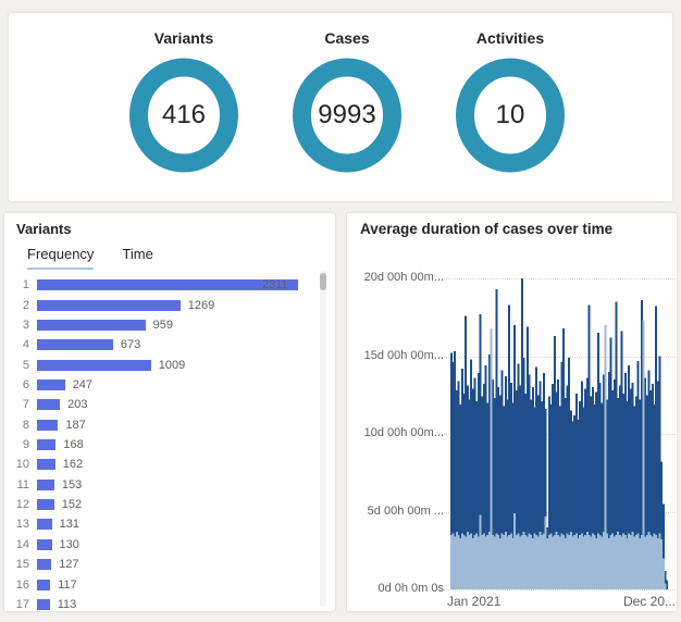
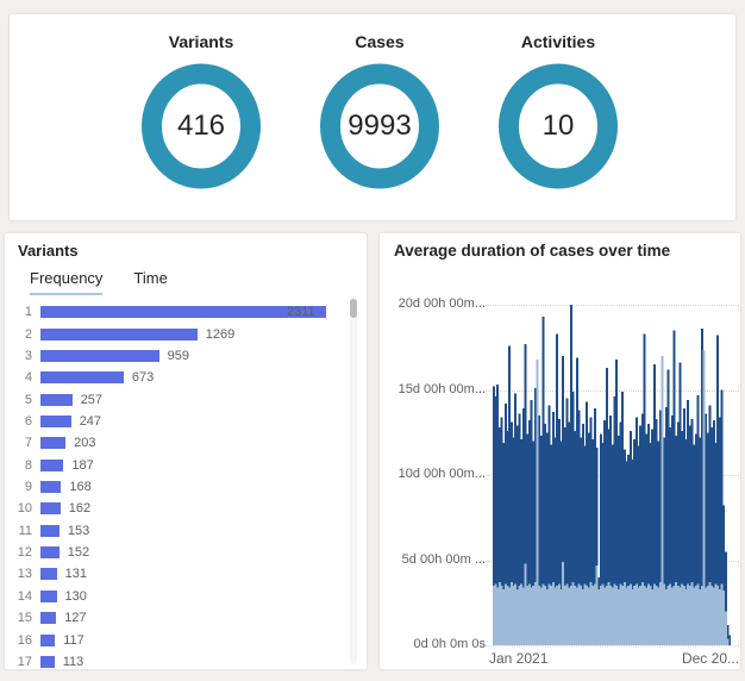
Variants/5: 1009 -> 257
